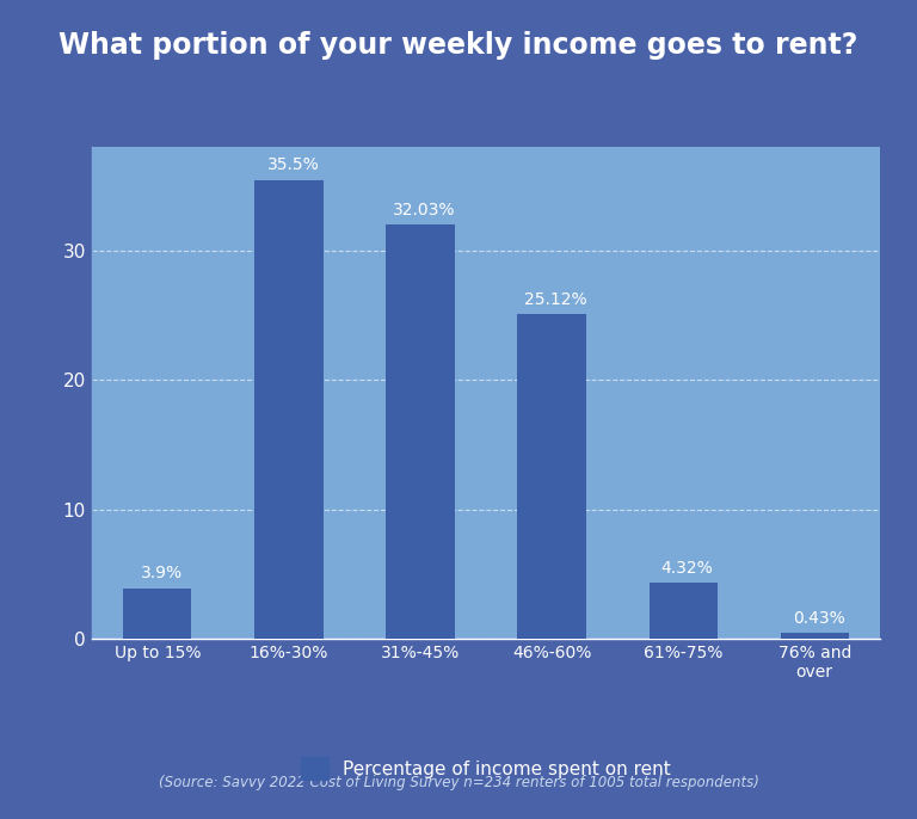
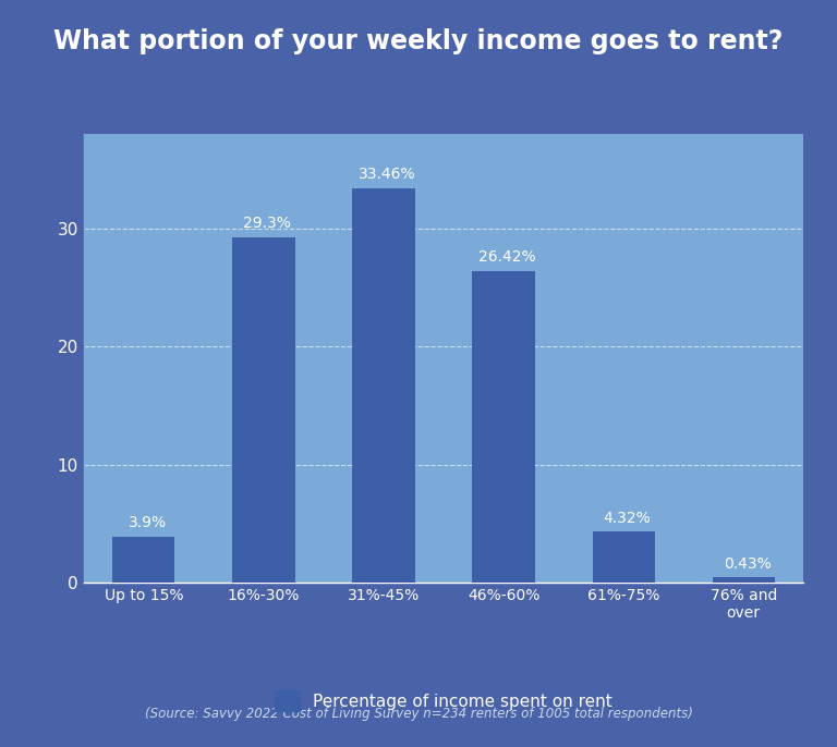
16%-30%: 35.5% -> 29.3%
31%-45%: 32.03% -> 33.46%
46%-60%: 25.12% -> 26.42%
